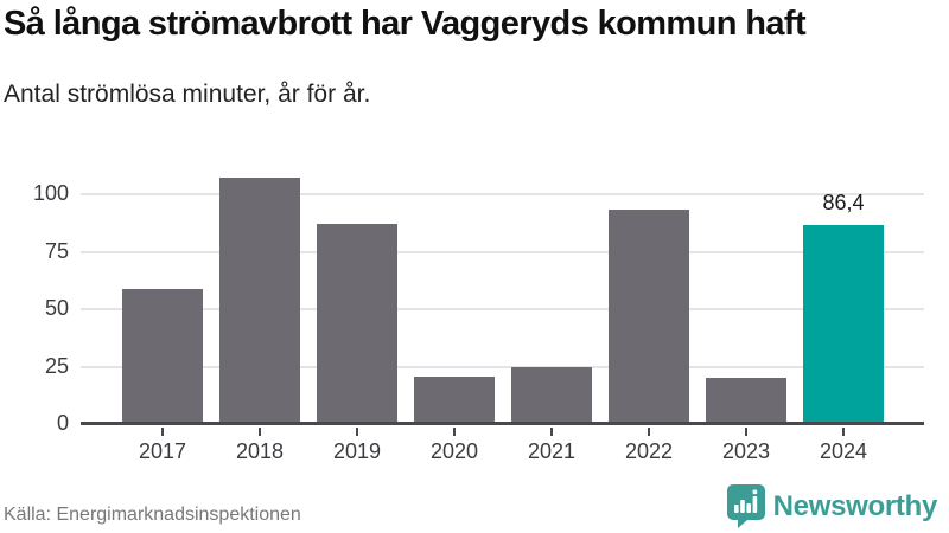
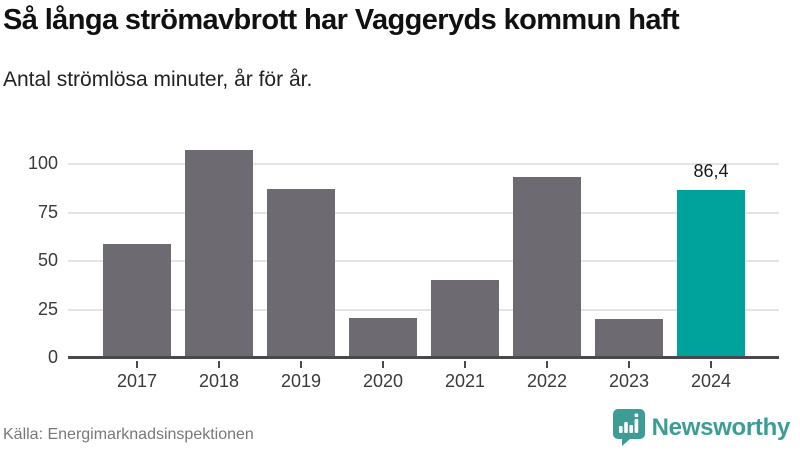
2021: 25 -> 40
